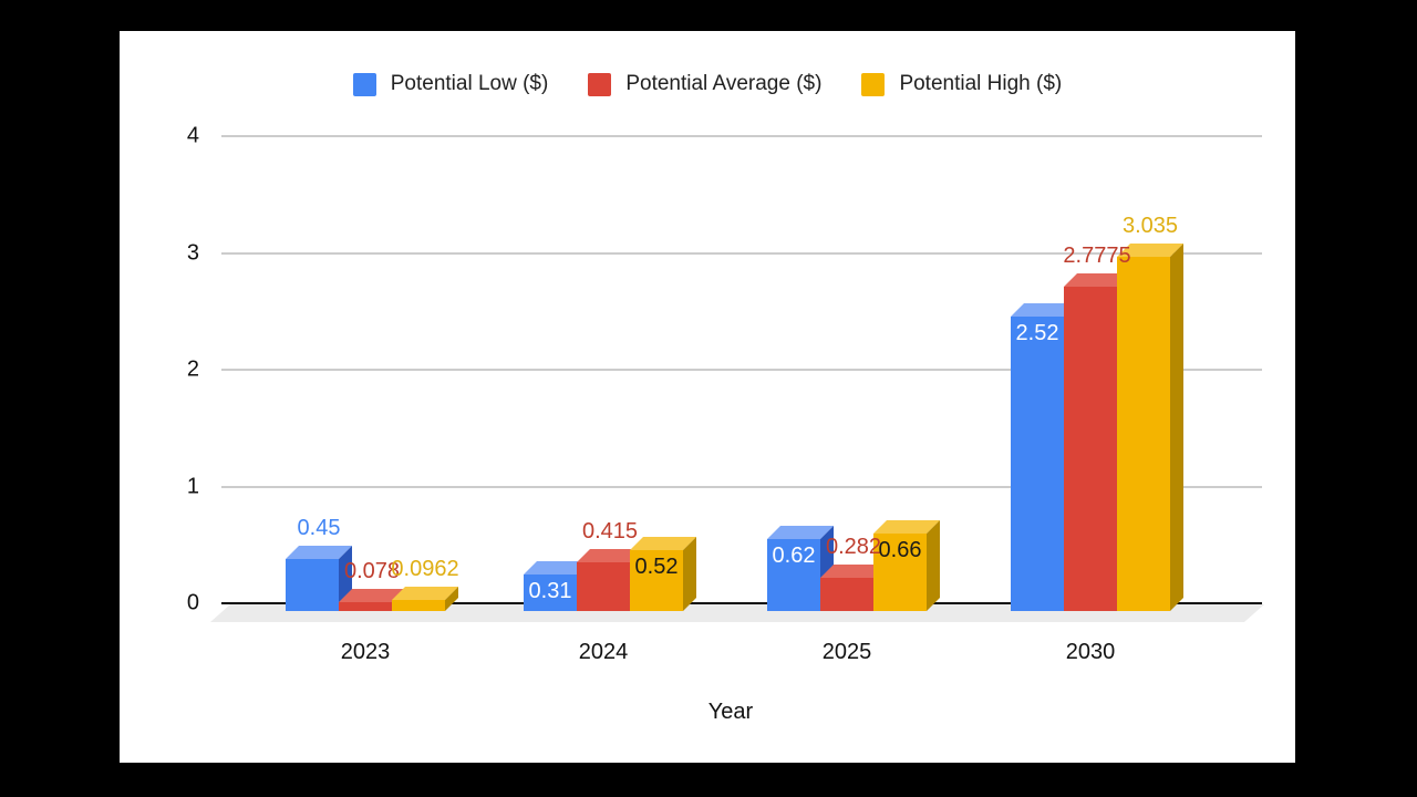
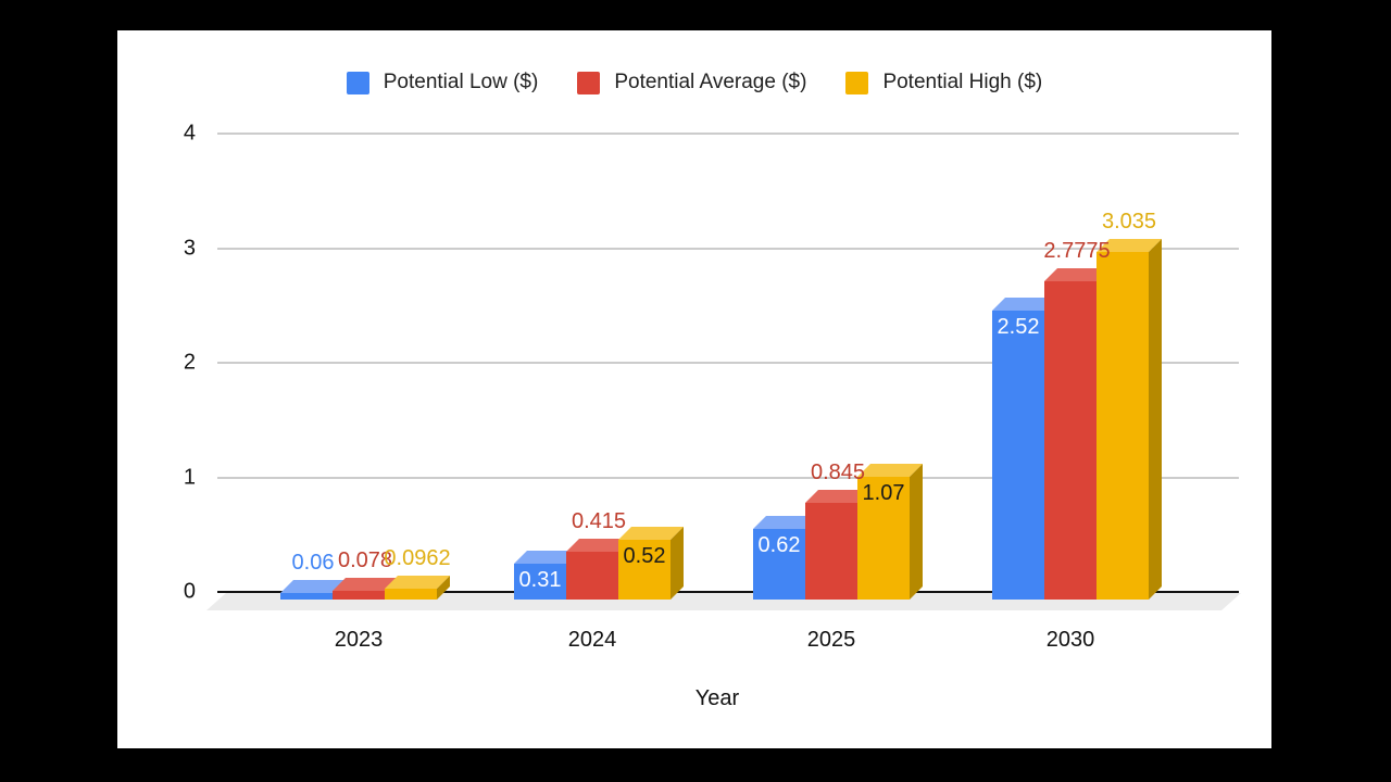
Potential Low ($)/2023: 0.45 -> 0.06
Potential Average ($)/2025: 0.282 -> 0.845
Potential High ($)/2025: 0.66 -> 1.07
